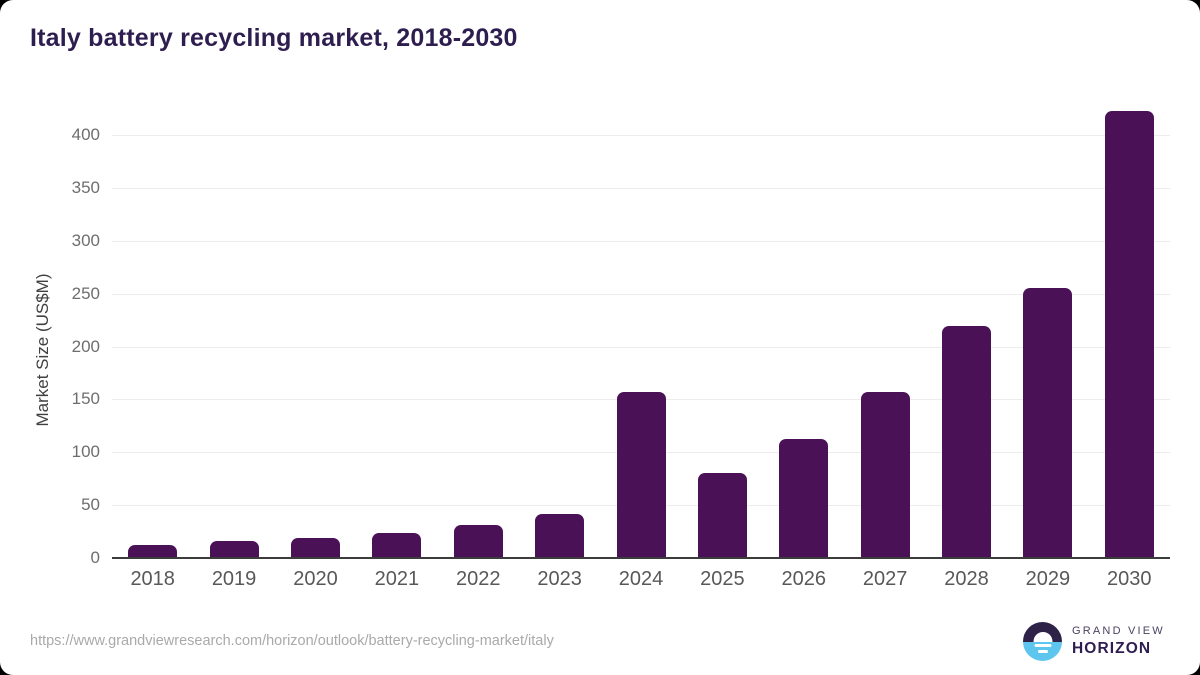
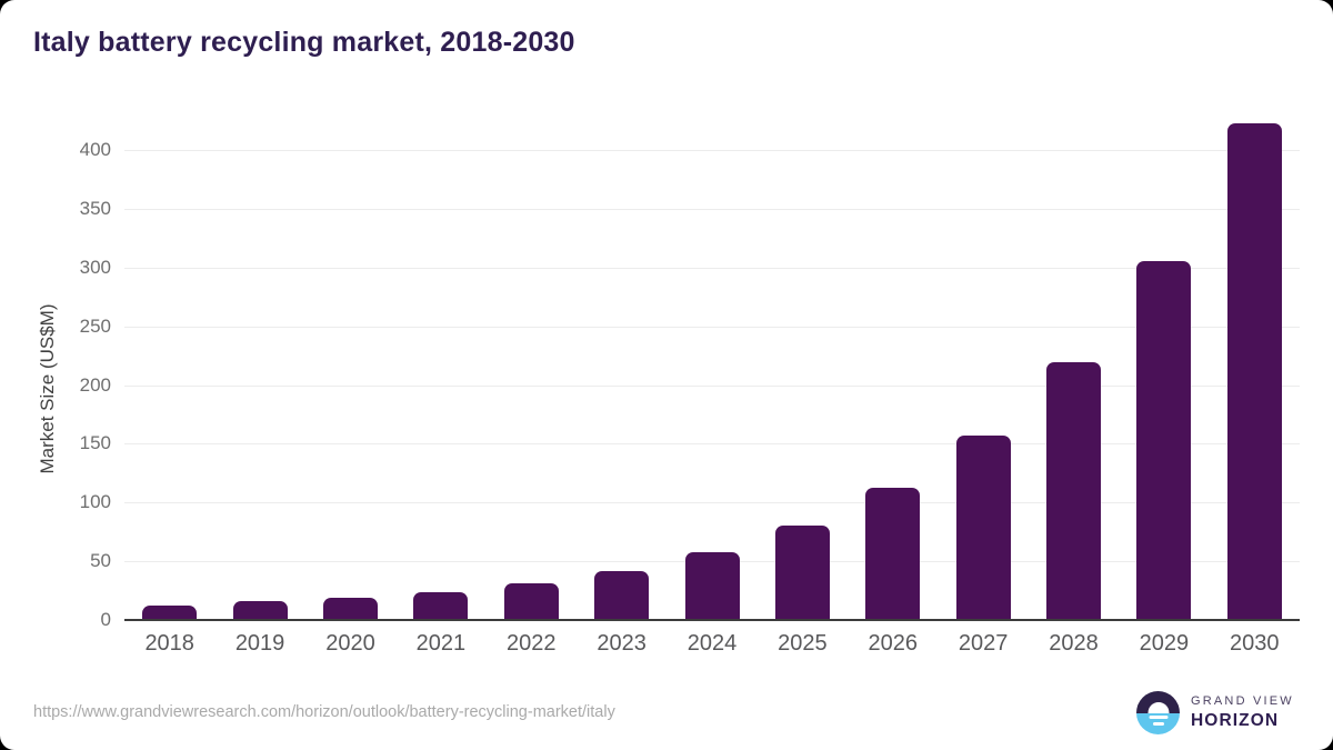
2024: 157 -> 58
2029: 255 -> 305
